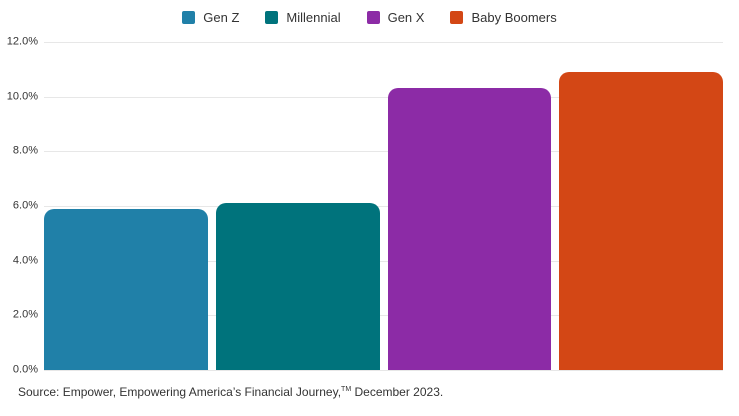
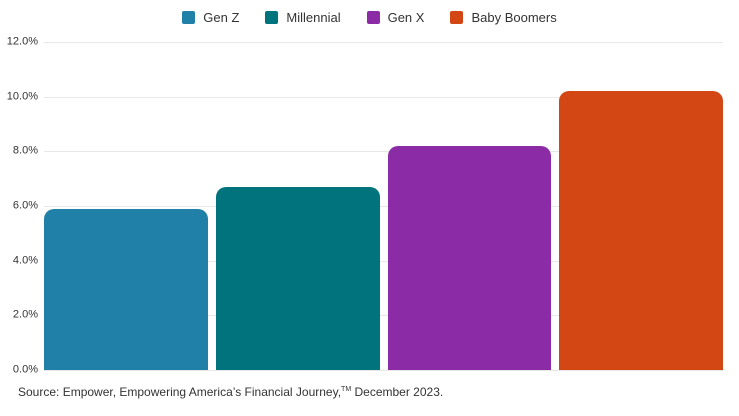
Millennial: 6.1% -> 6.7%
Gen X: 10.3% -> 8.2%
Baby Boomers: 10.9% -> 10.2%
